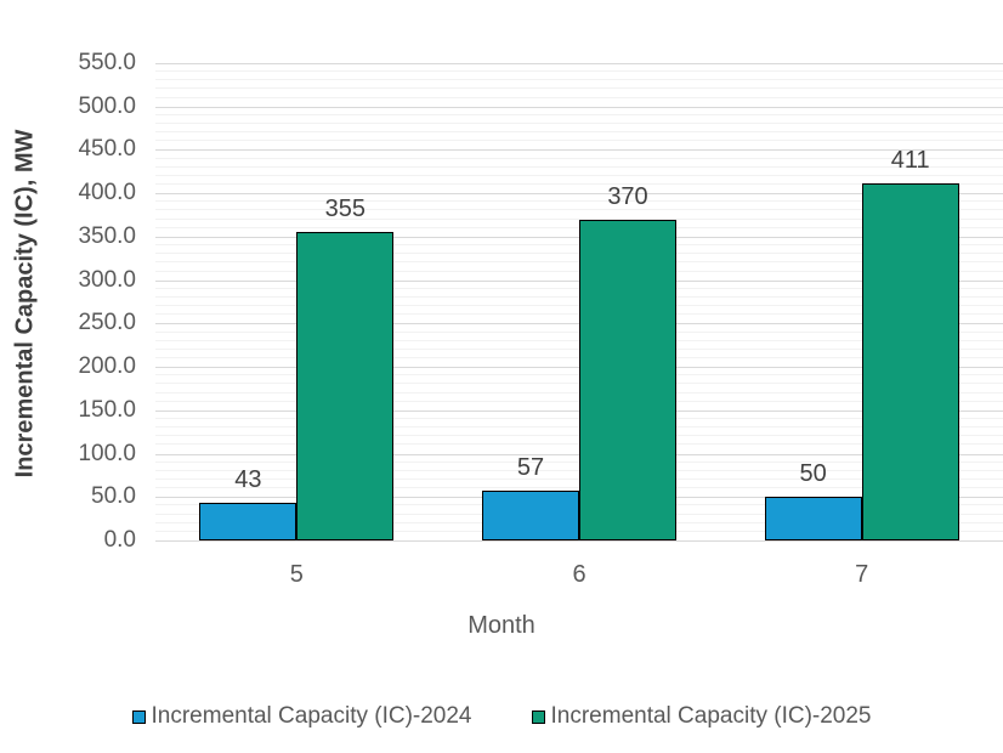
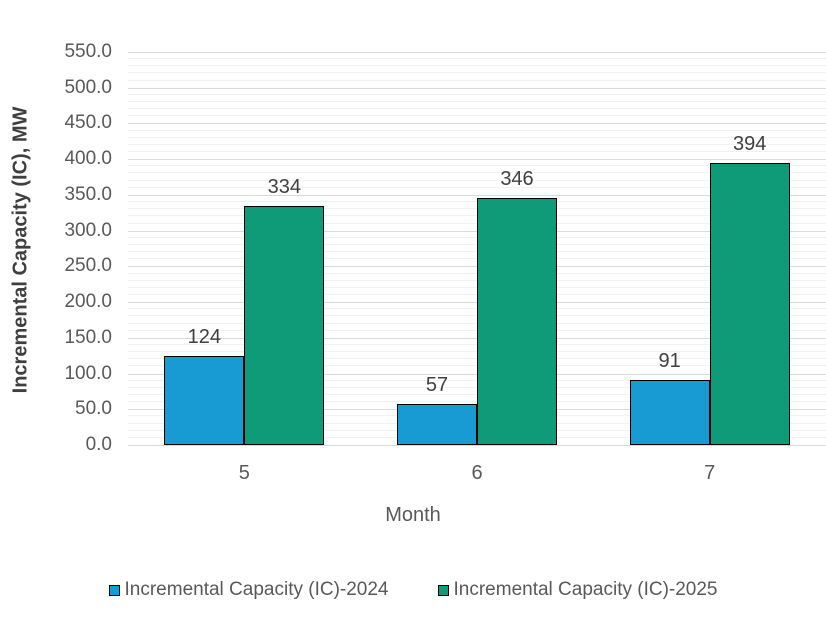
Incremental Capacity (IC)-2024/5: 43 -> 124
Incremental Capacity (IC)-2025/5: 355 -> 334
Incremental Capacity (IC)-2025/6: 370 -> 346
Incremental Capacity (IC)-2024/7: 50 -> 91
Incremental Capacity (IC)-2025/7: 411 -> 394
